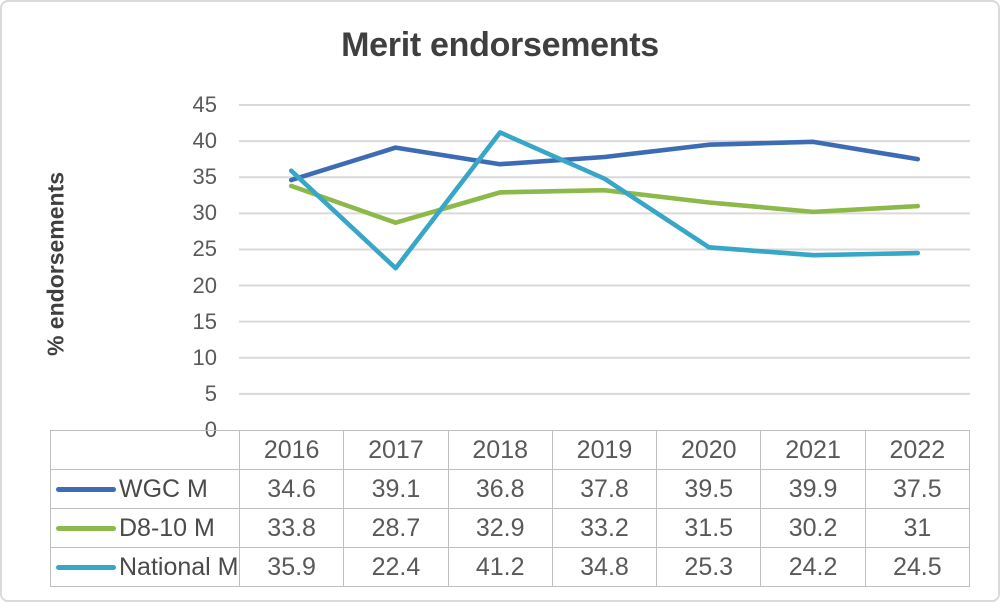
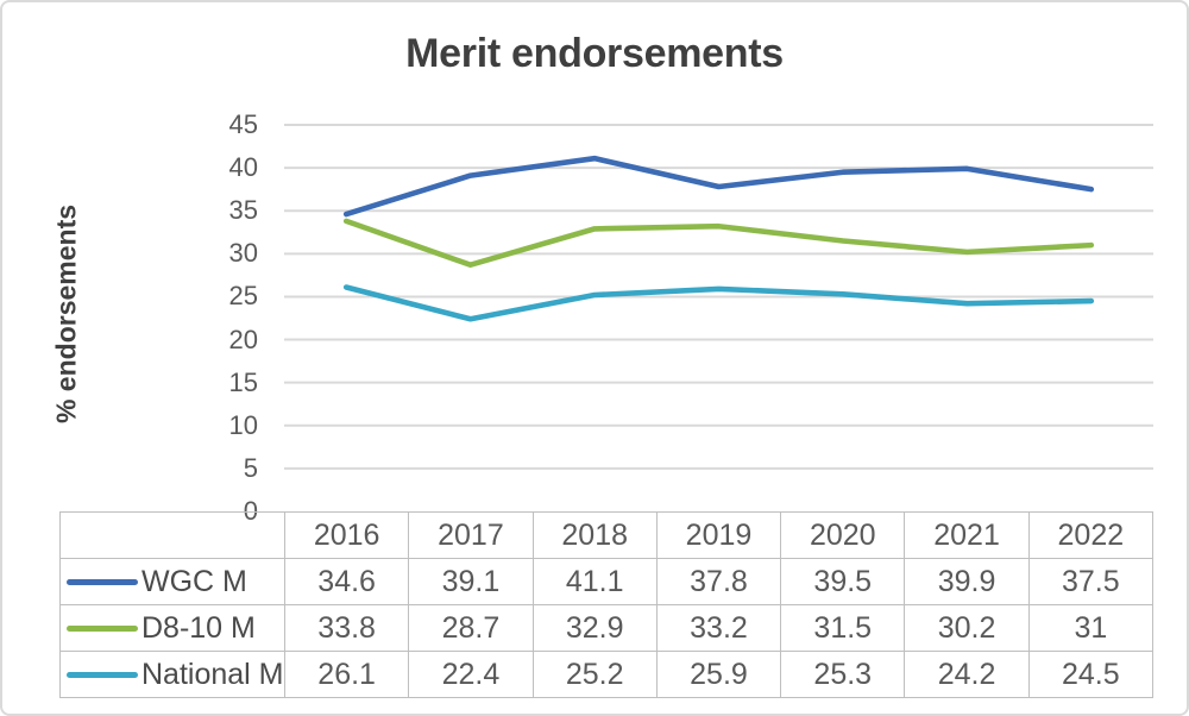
National M/2016: 35.9 -> 26.1
WGC M/2018: 36.8 -> 41.1
National M/2018: 41.2 -> 25.2
National M/2019: 34.8 -> 25.9
